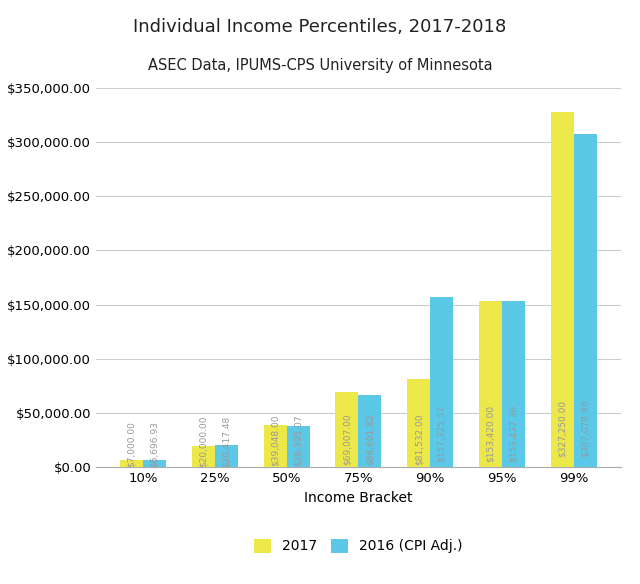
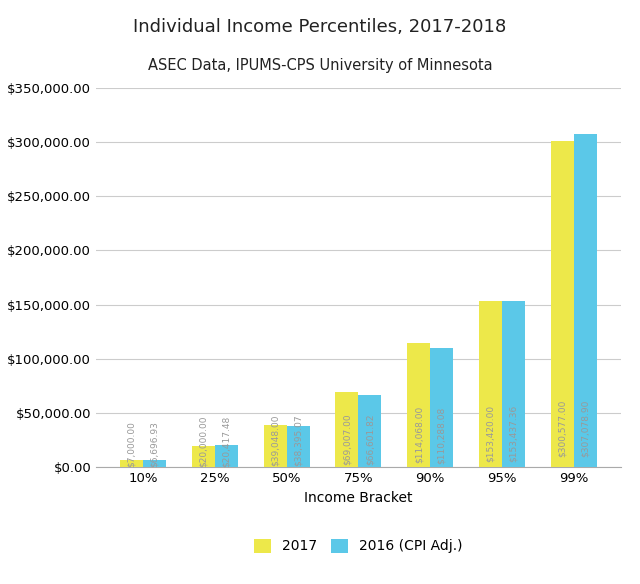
2017/90%: $81,532.00 -> $114,068.00
2016 (CPI Adj.)/90%: $157,325.57 -> $110,288.08
2017/99%: $327,250.00 -> $300,577.00
